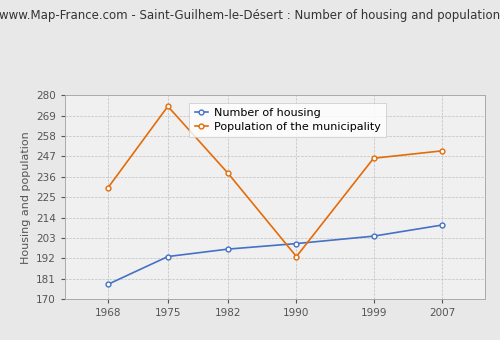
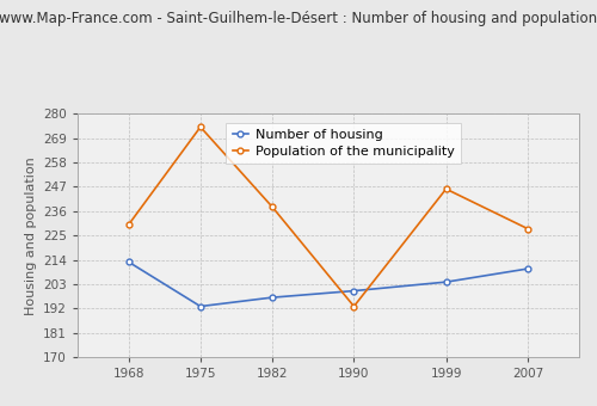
Number of housing/1968: 178 -> 213
Population of the municipality/2007: 250 -> 228
